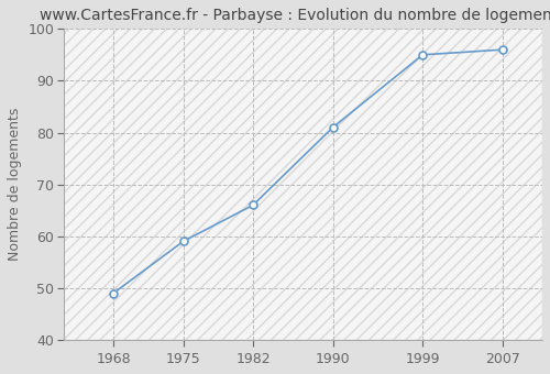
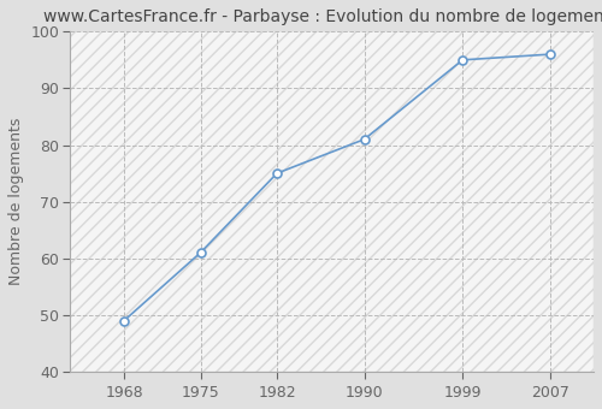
1975: 59 -> 61
1982: 66 -> 75
